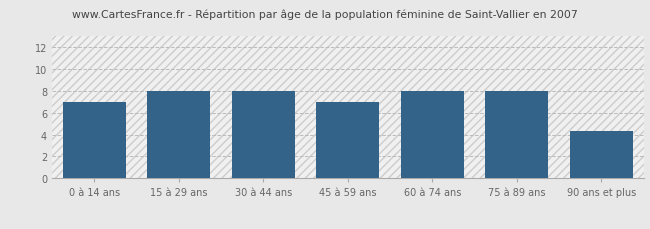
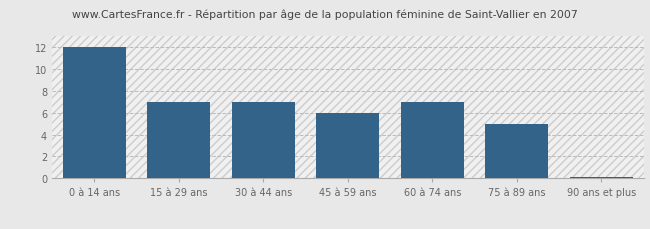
0 à 14 ans: 7.0 -> 12.0
15 à 29 ans: 8.0 -> 7.0
30 à 44 ans: 8.0 -> 7.0
45 à 59 ans: 7.0 -> 6.0
60 à 74 ans: 8.0 -> 7.0
75 à 89 ans: 8.0 -> 5.0
90 ans et plus: 4.3 -> 0.1
